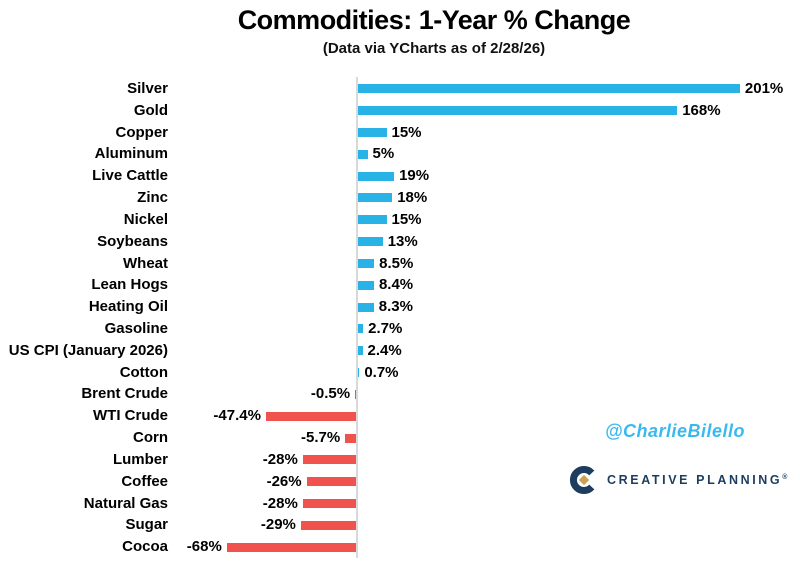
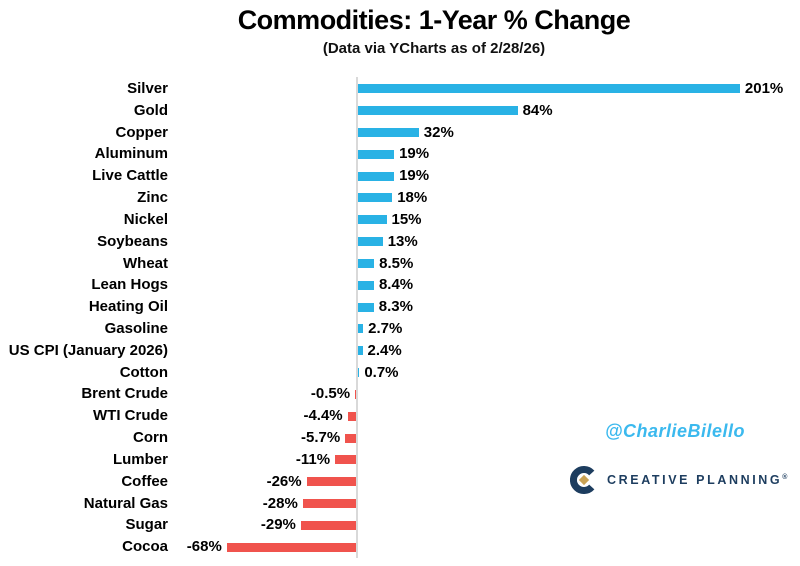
Gold: 168% -> 84%
Copper: 15% -> 32%
Aluminum: 5% -> 19%
WTI Crude: -47.4% -> -4.4%
Lumber: -28% -> -11%
